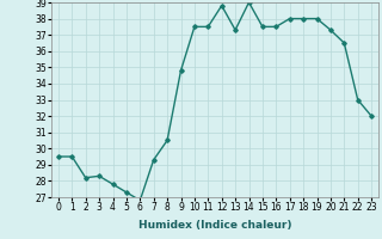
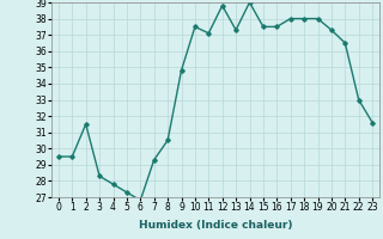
2: 28.2 -> 31.5
11: 37.5 -> 37.1
23: 32.0 -> 31.6
